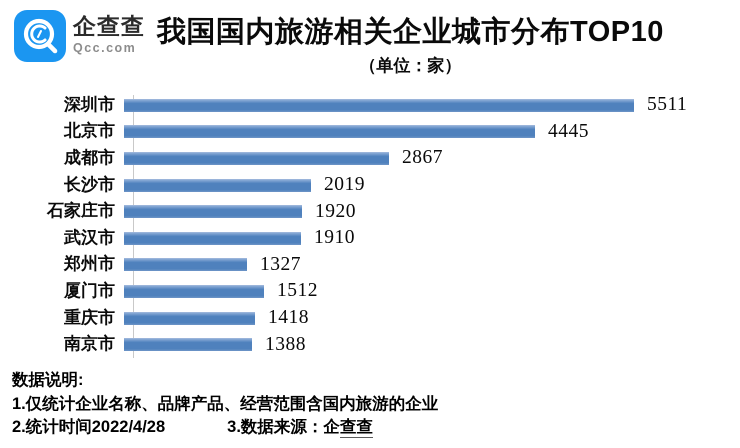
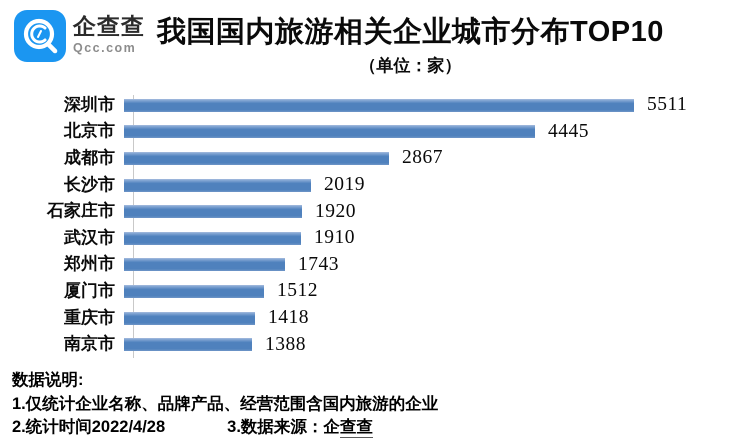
郑州市: 1327 -> 1743
